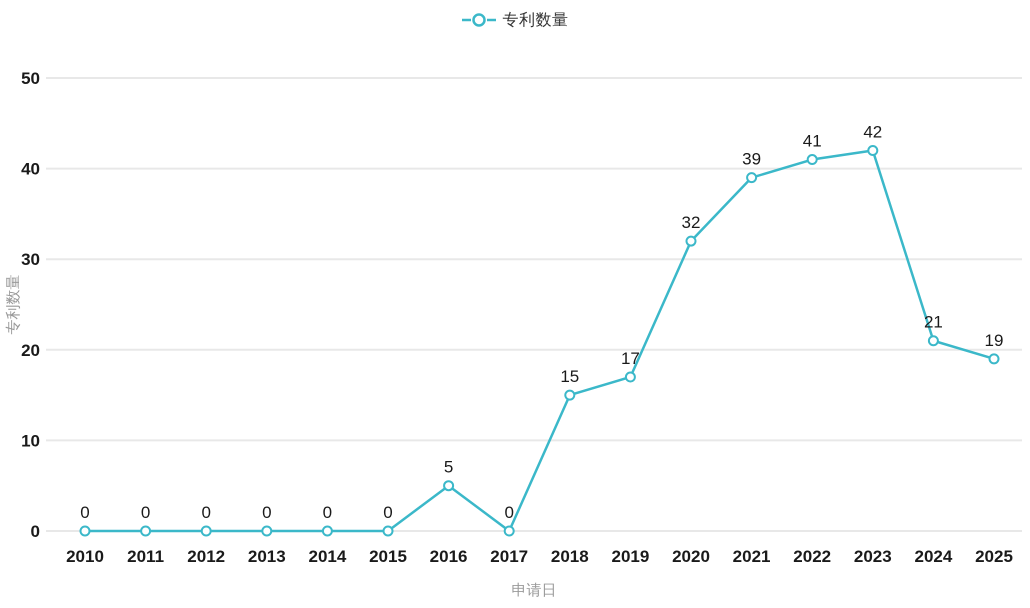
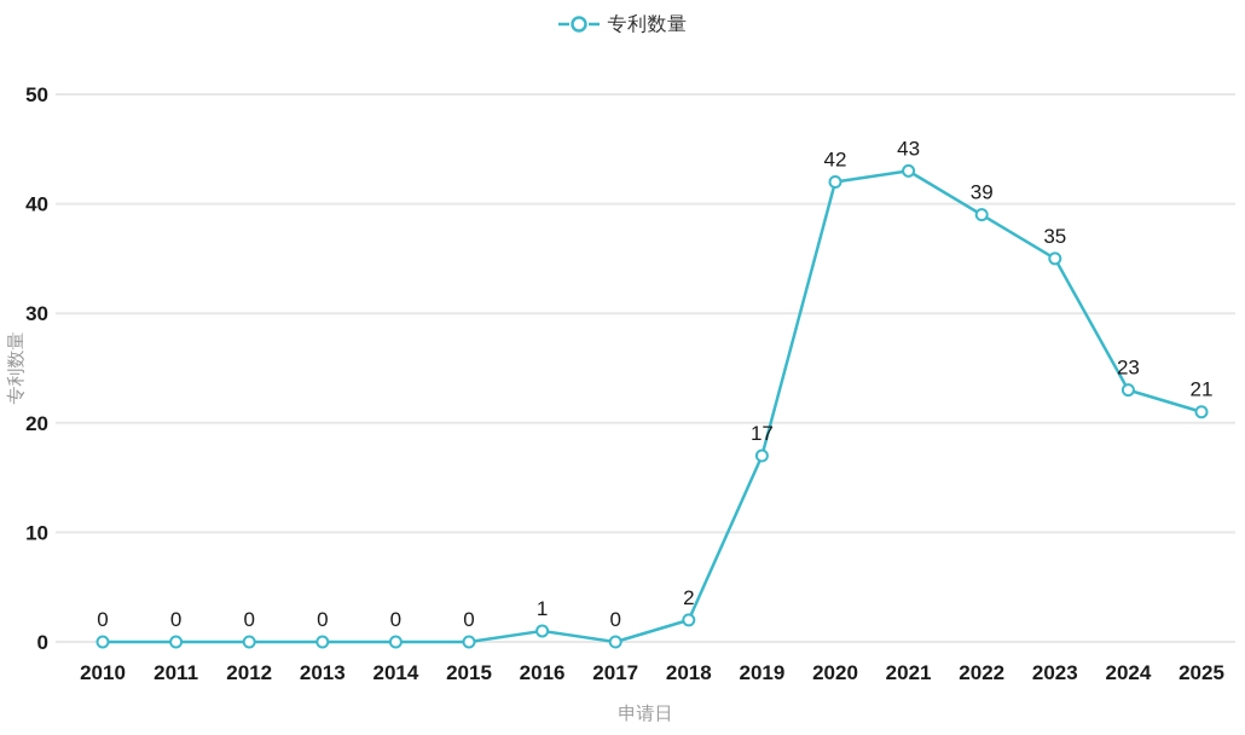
2016: 5 -> 1
2018: 15 -> 2
2020: 32 -> 42
2021: 39 -> 43
2022: 41 -> 39
2023: 42 -> 35
2024: 21 -> 23
2025: 19 -> 21
